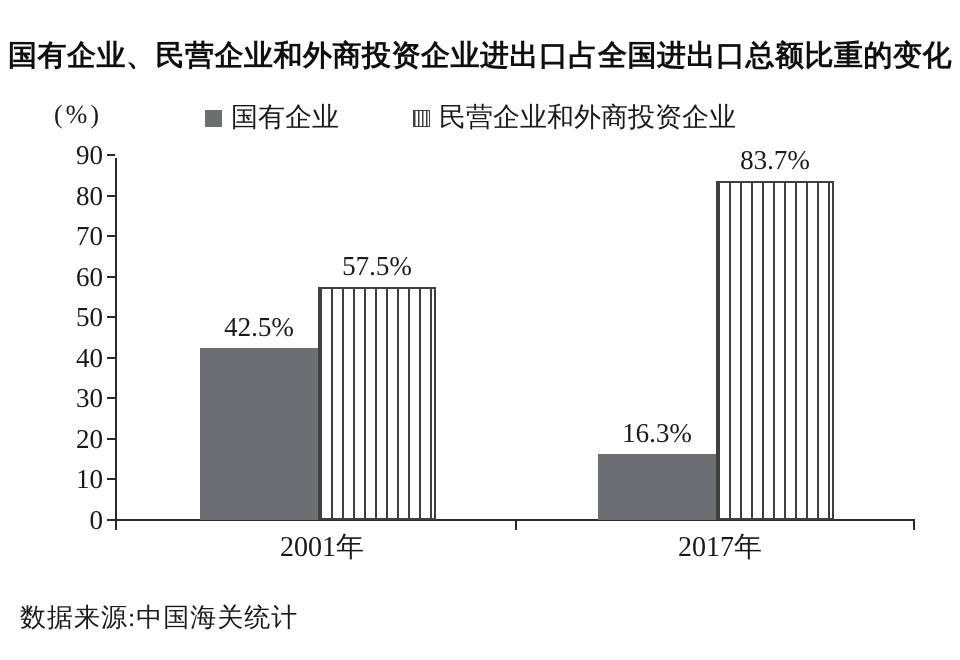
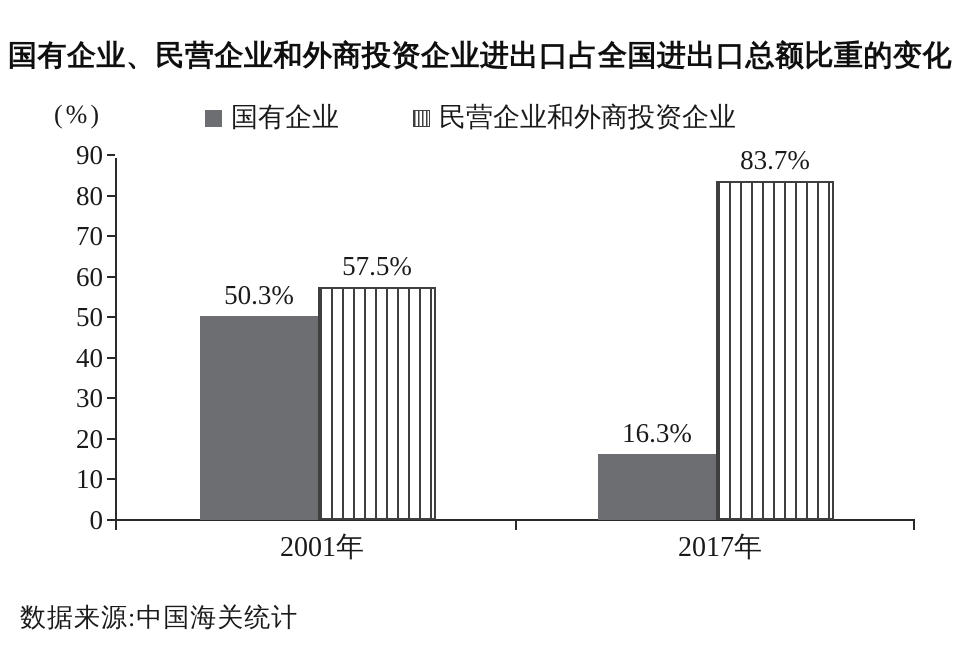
国有企业/2001年: 42.5% -> 50.3%
